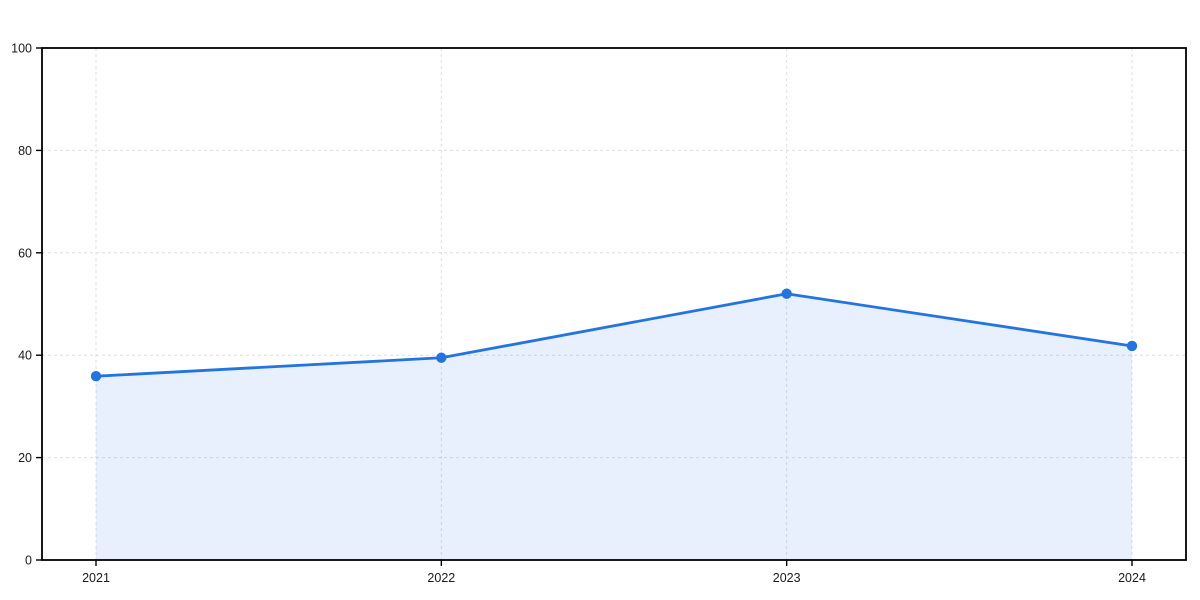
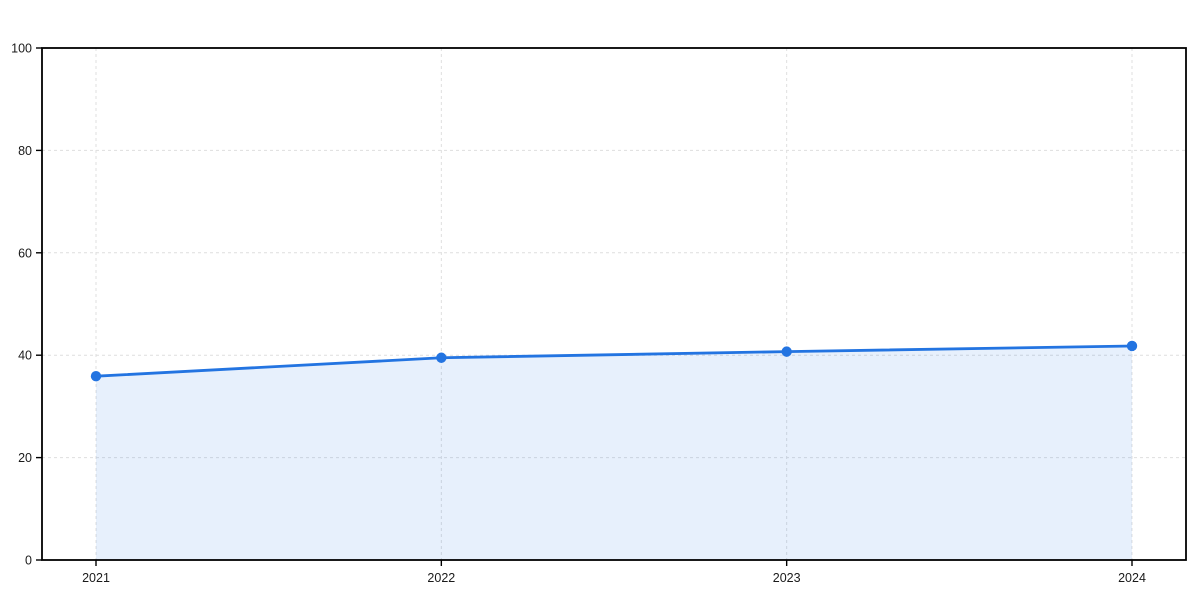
2023: 52 -> 41
